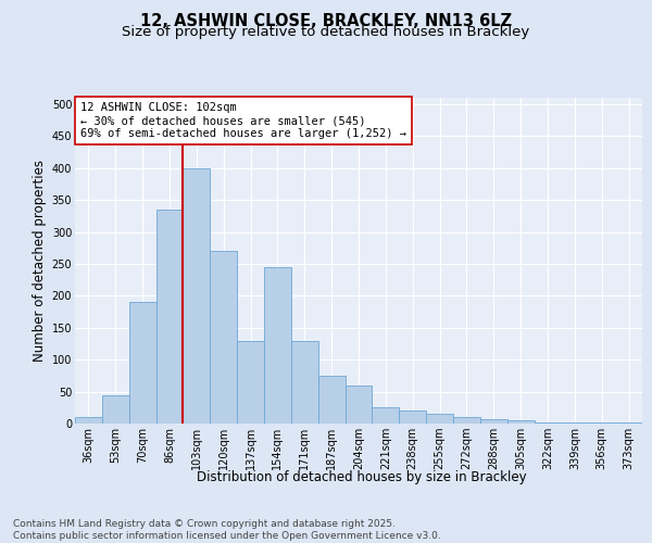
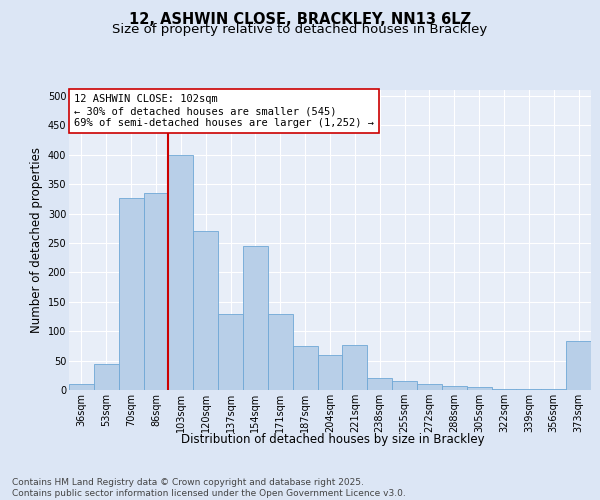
70sqm: 190 -> 326
221sqm: 25 -> 76
373sqm: 2 -> 84
